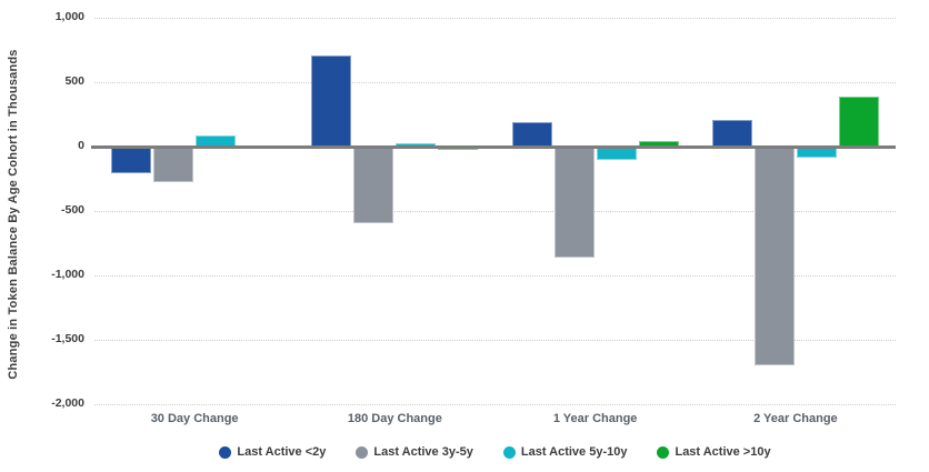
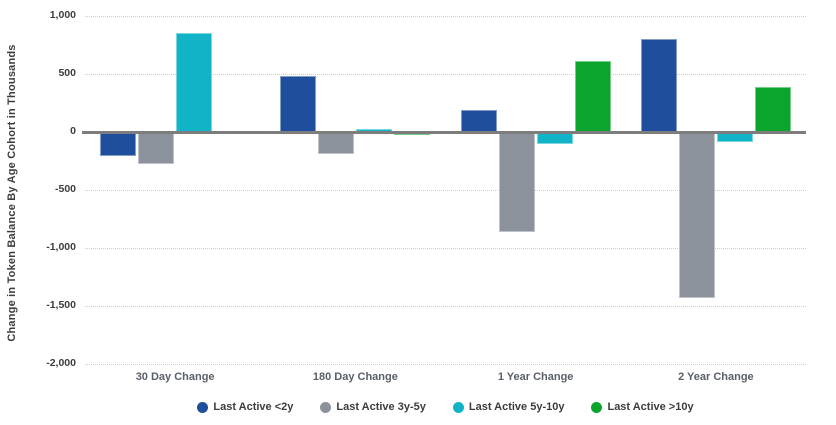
Last Active 5y-10y/30 Day Change: 90 -> 850
Last Active <2y/180 Day Change: 700 -> 480
Last Active 3y-5y/180 Day Change: -600 -> -190
Last Active >10y/1 Year Change: 40 -> 610
Last Active <2y/2 Year Change: 200 -> 800
Last Active 3y-5y/2 Year Change: -1700 -> -1430
